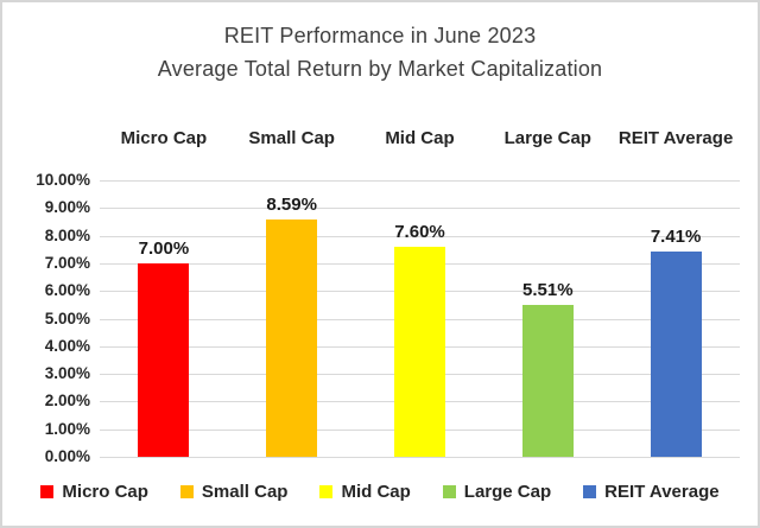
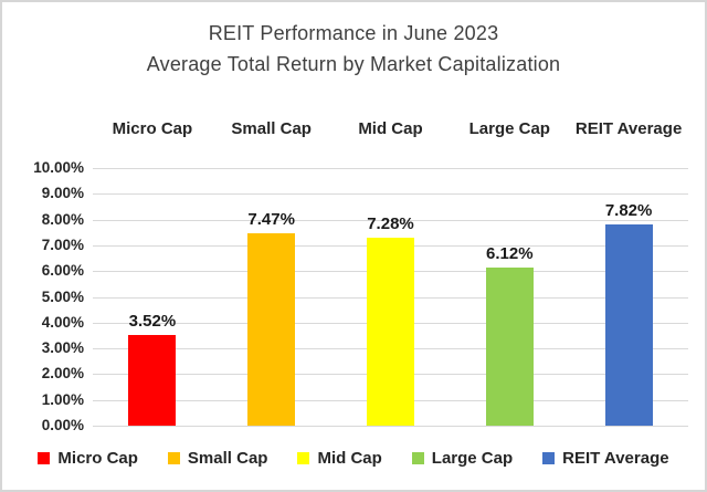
Micro Cap: 7.00% -> 3.52%
Small Cap: 8.59% -> 7.47%
Mid Cap: 7.60% -> 7.28%
Large Cap: 5.51% -> 6.12%
REIT Average: 7.41% -> 7.82%
